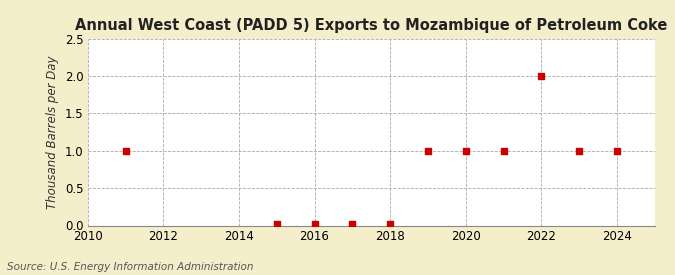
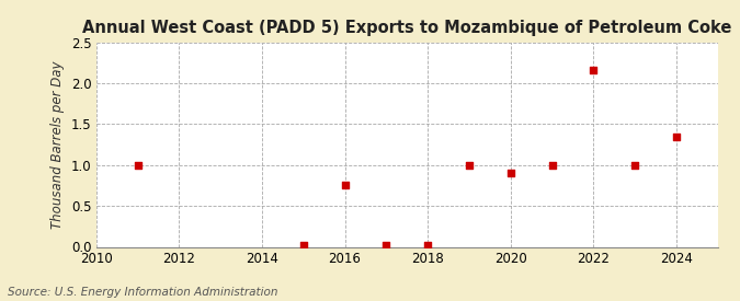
2016: 0.02 -> 0.76
2020: 1.00 -> 0.90
2022: 2.00 -> 2.16
2024: 1.00 -> 1.34
